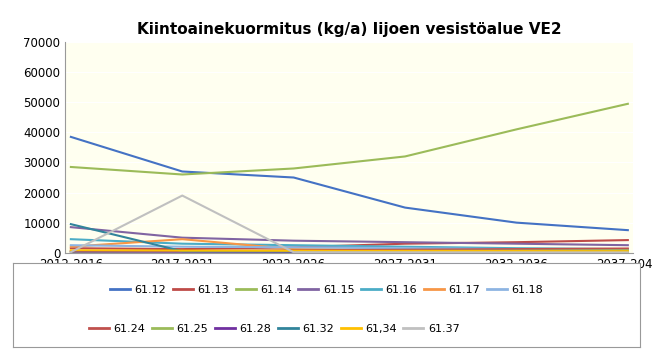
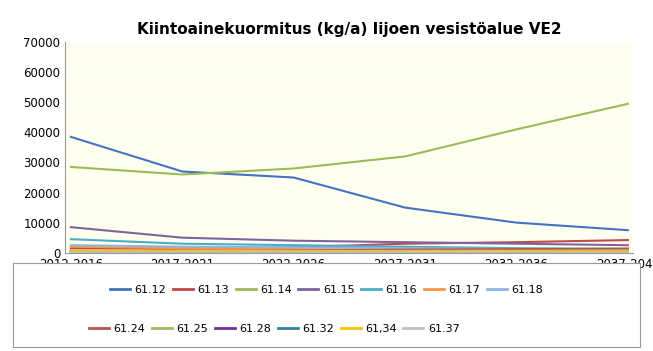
61.32/2012-2016: 9500 -> 600
61.17/2017-2021: 4500 -> 1500
61.37/2017-2021: 19000 -> 200
